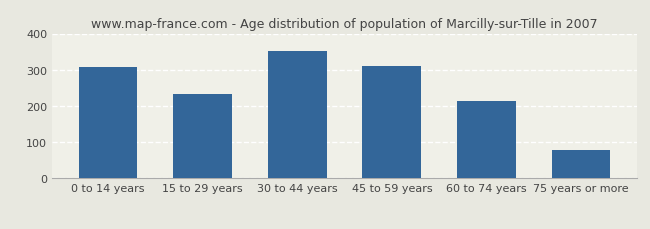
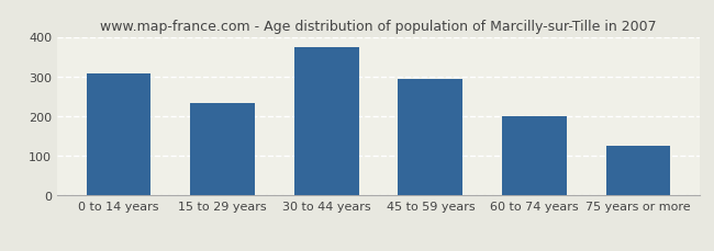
30 to 44 years: 352 -> 375
45 to 59 years: 311 -> 295
60 to 74 years: 215 -> 200
75 years or more: 79 -> 125
